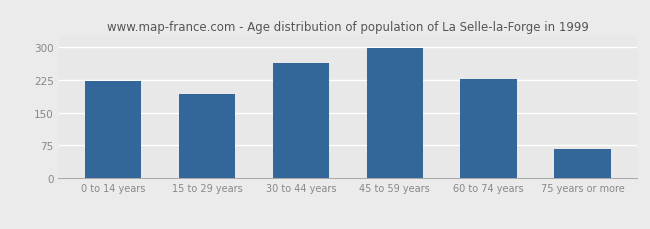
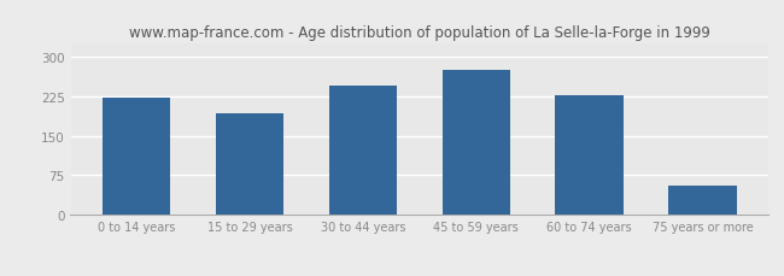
30 to 44 years: 262 -> 245
45 to 59 years: 298 -> 275
75 years or more: 68 -> 55
